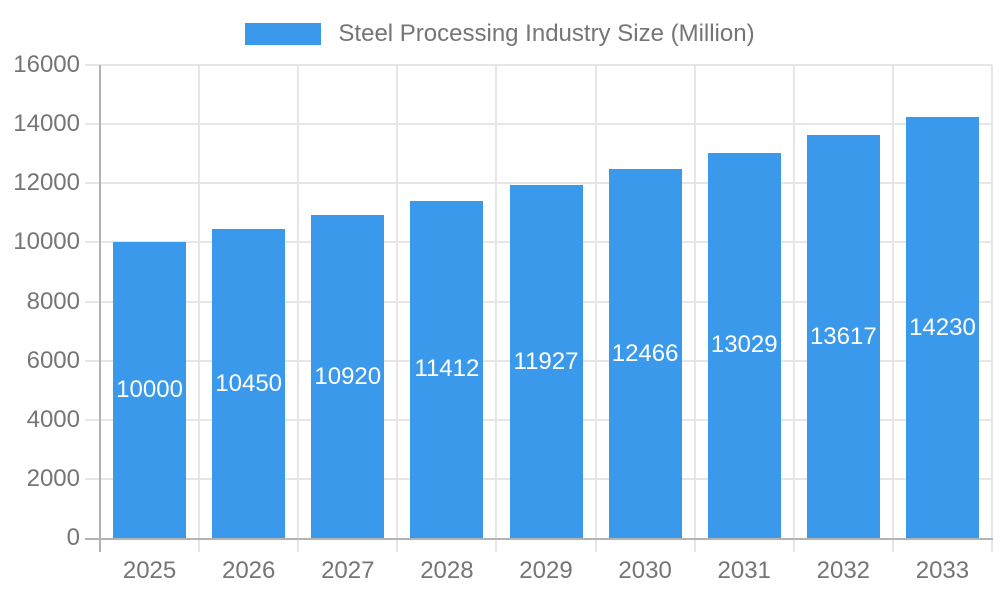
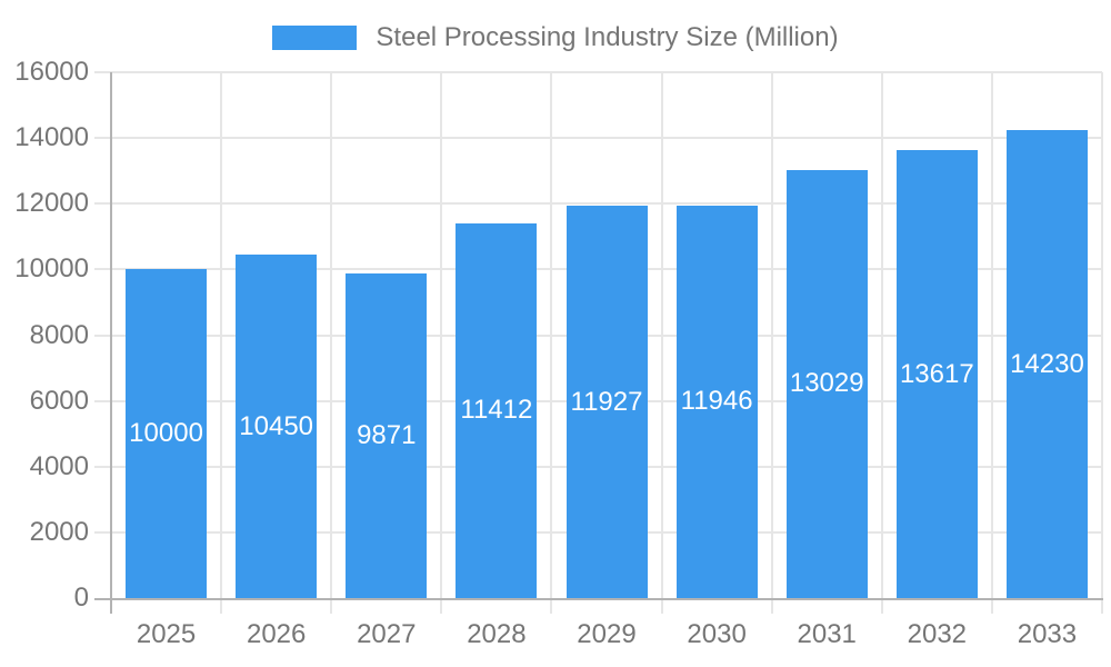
2027: 10920 -> 9871
2030: 12466 -> 11946
